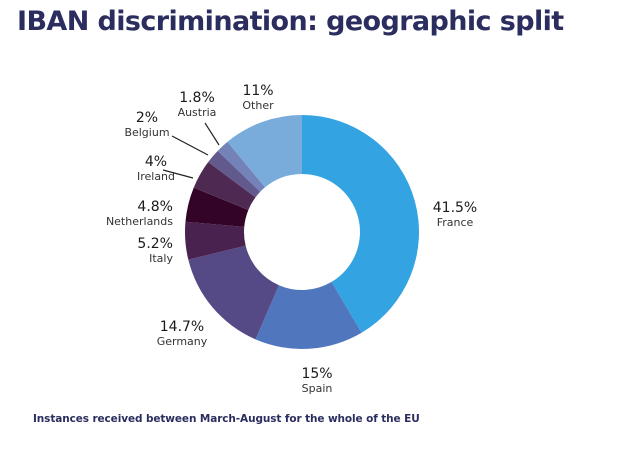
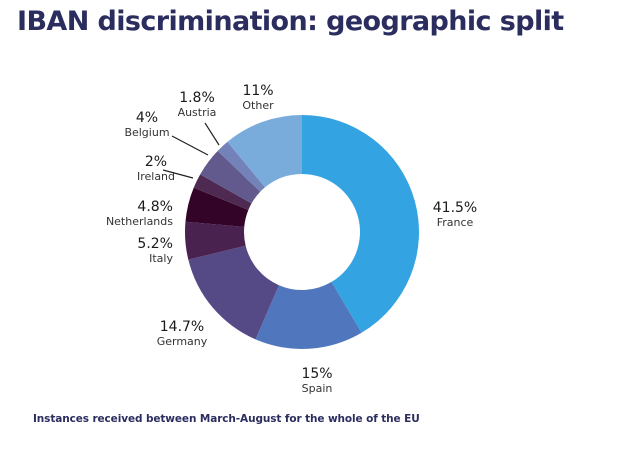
Ireland: 4% -> 2%
Belgium: 2% -> 4%
